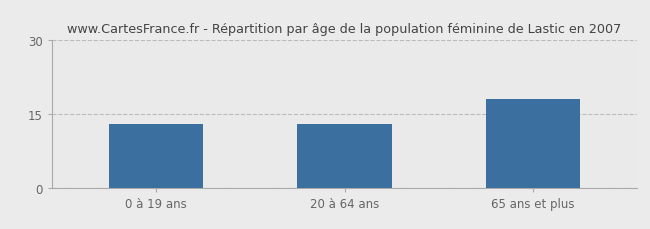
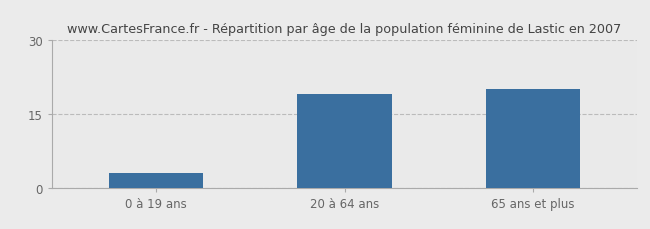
0 à 19 ans: 13 -> 3
20 à 64 ans: 13 -> 19
65 ans et plus: 18 -> 20
